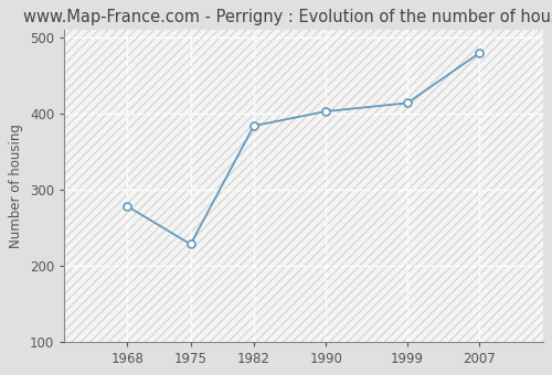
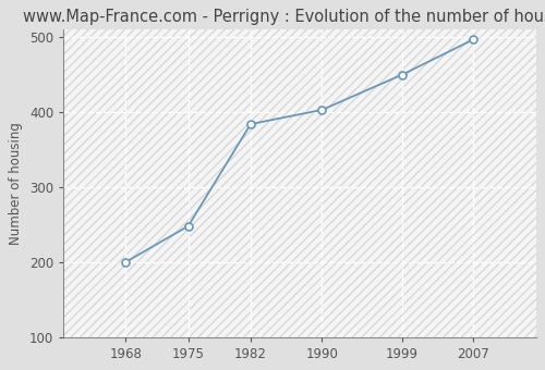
1968: 278 -> 200
1975: 228 -> 248
1999: 414 -> 450
2007: 480 -> 497
